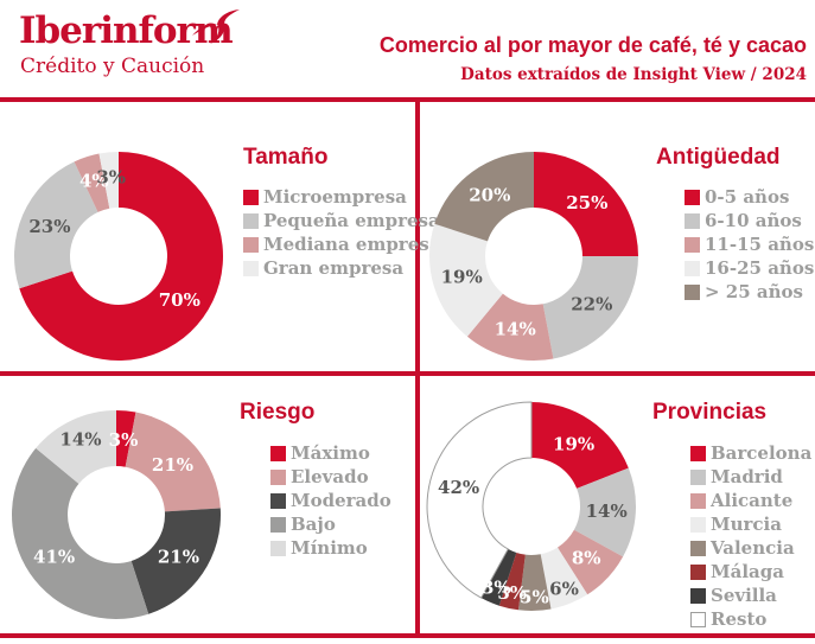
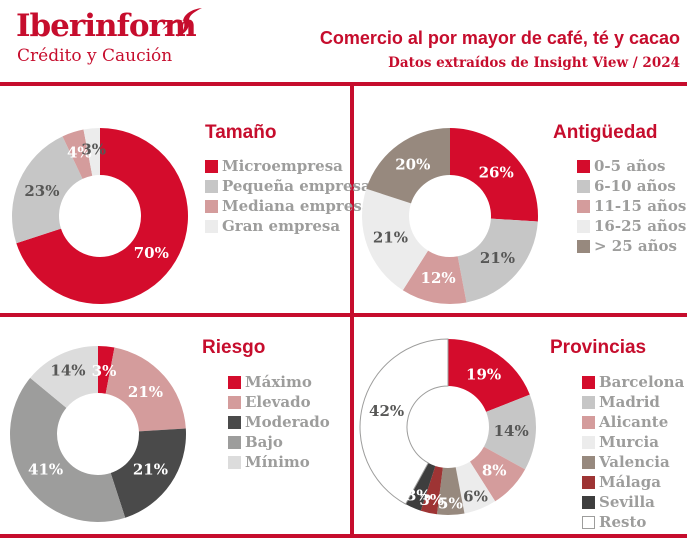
Antigüedad/0-5 años: 25% -> 26%
Antigüedad/6-10 años: 22% -> 21%
Antigüedad/11-15 años: 14% -> 12%
Antigüedad/16-25 años: 19% -> 21%
